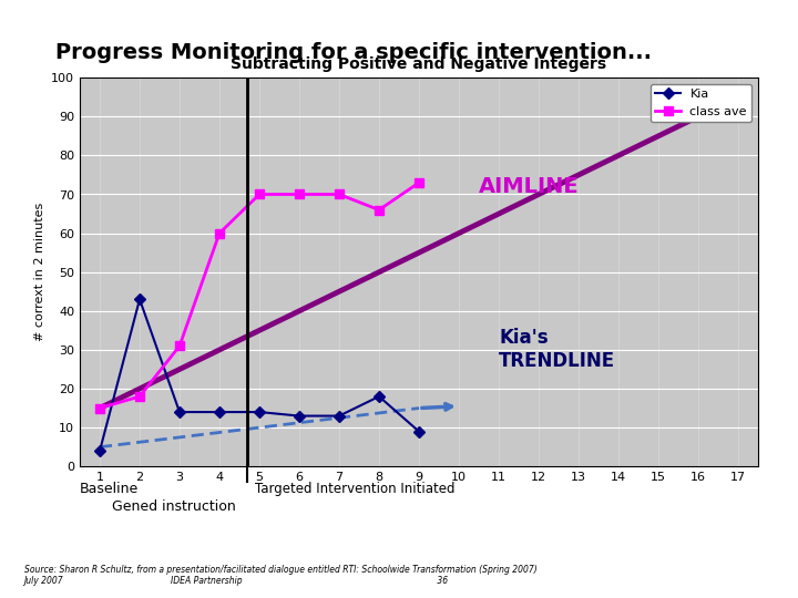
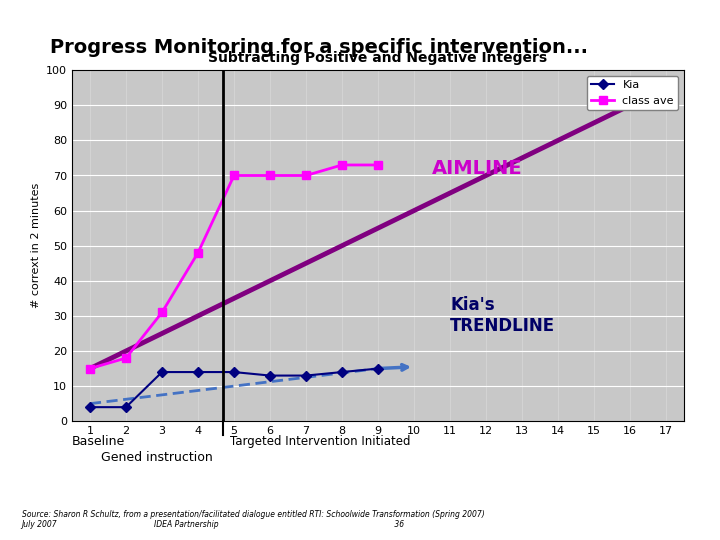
Kia/2: 43 -> 4
class ave/4: 60 -> 48
Kia/8: 18 -> 14
class ave/8: 66 -> 73
Kia/9: 9 -> 15
